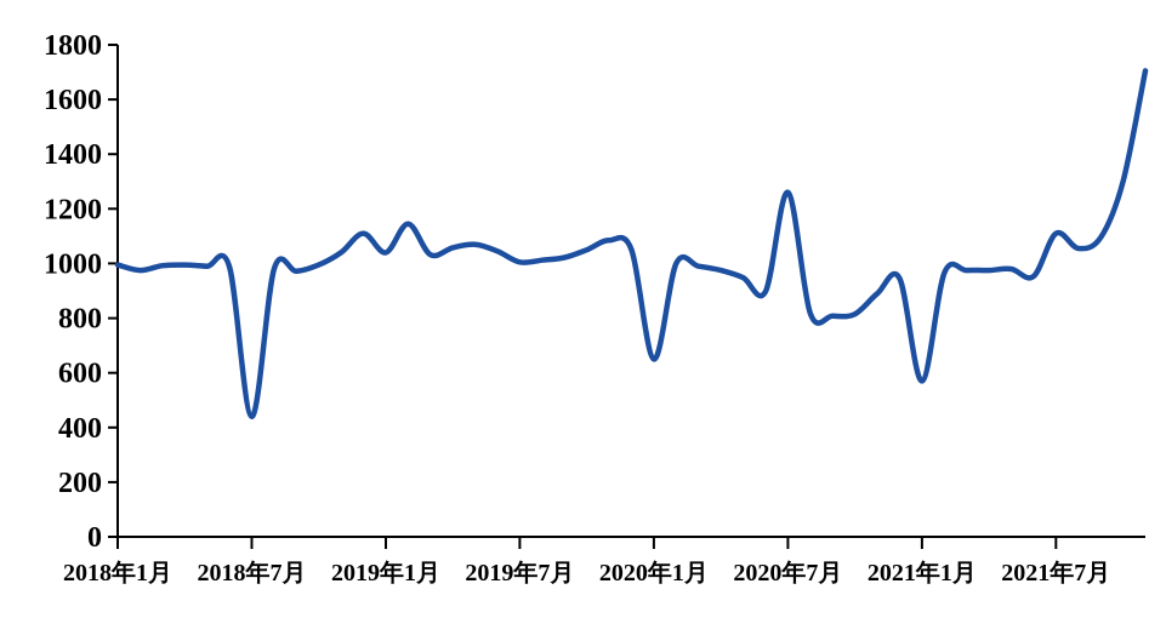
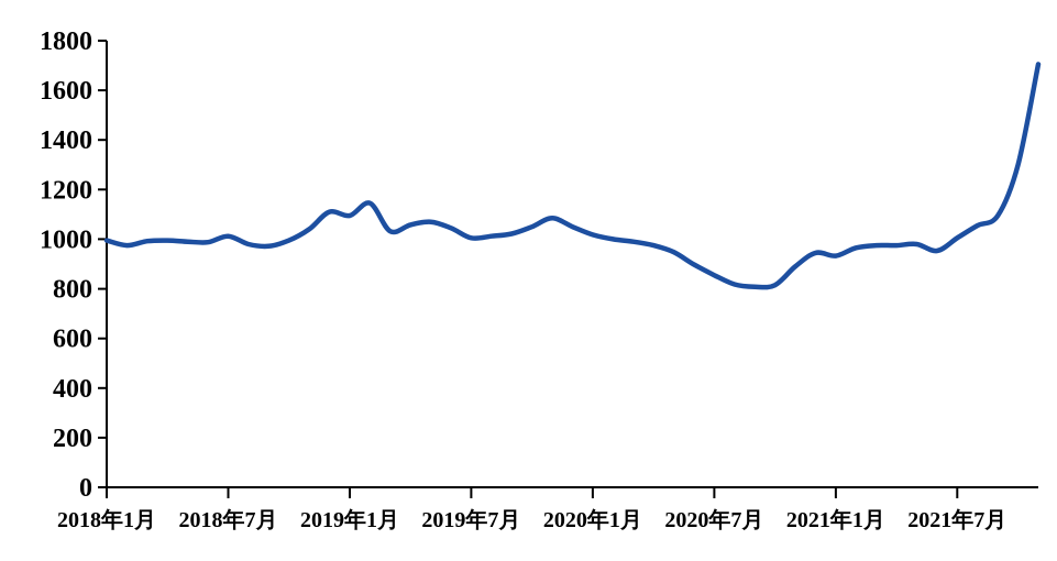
2018年7月: 440 -> 1010
2019年1月: 1040 -> 1100
2020年1月: 650 -> 1020
2020年7月: 1260 -> 860
2021年1月: 570 -> 930
2021年7月: 1110 -> 1000
